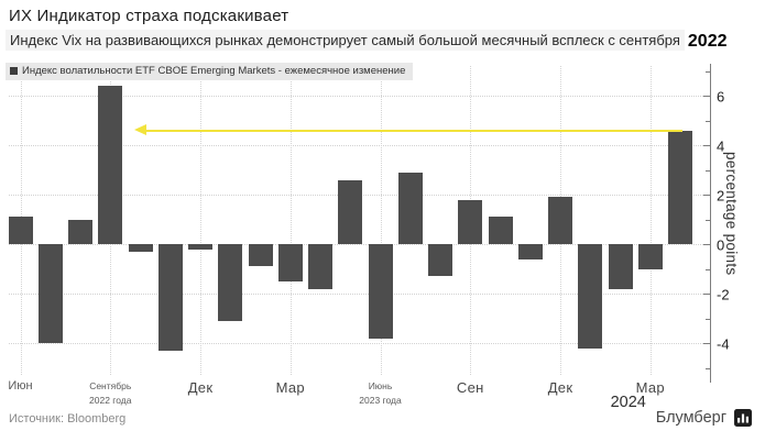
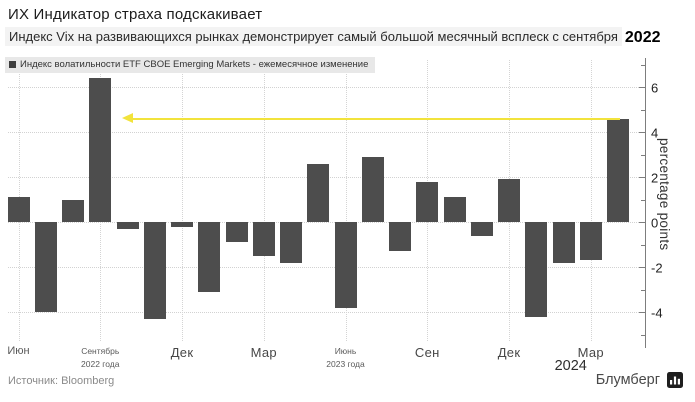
Мар 2024: -1.0 -> -1.7
